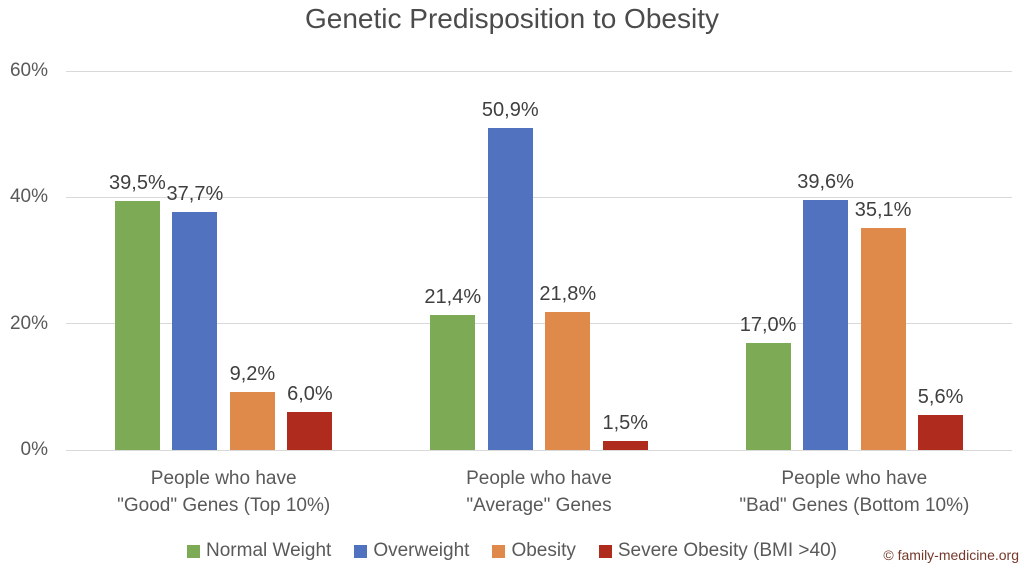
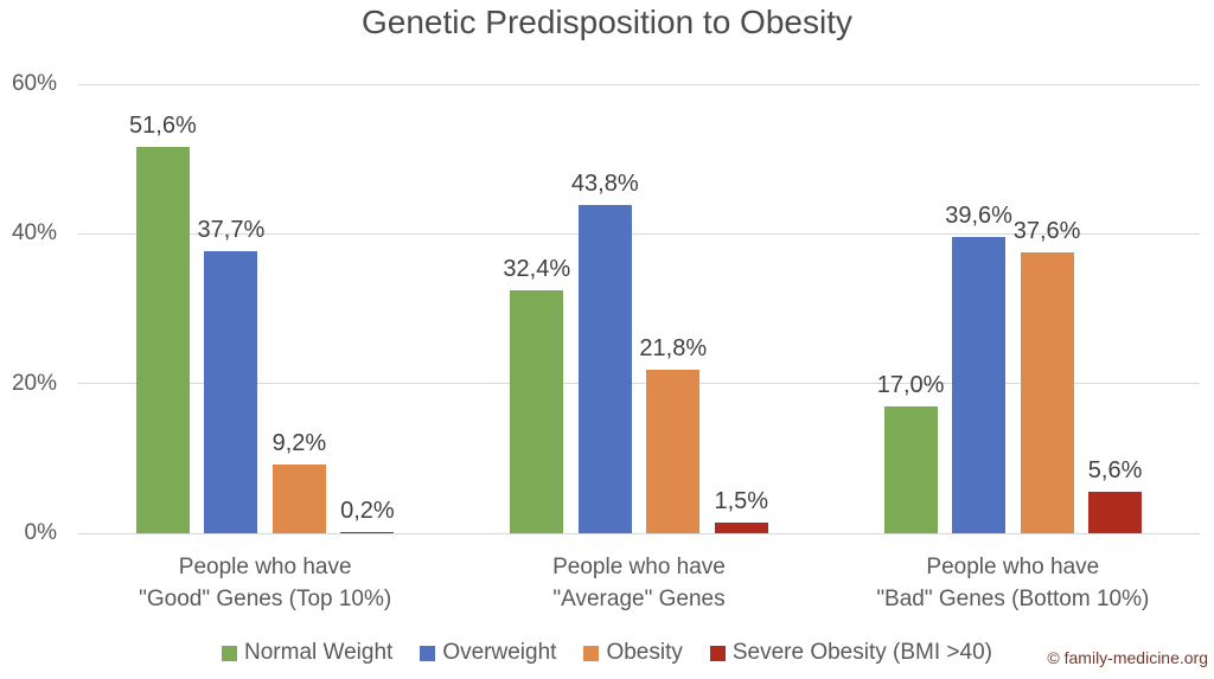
Normal Weight/People who have "Good" Genes (Top 10%): 39,5% -> 51,6%
Severe Obesity (BMI >40)/People who have "Good" Genes (Top 10%): 6,0% -> 0,2%
Normal Weight/People who have "Average" Genes: 21,4% -> 32,4%
Overweight/People who have "Average" Genes: 50,9% -> 43,8%
Obesity/People who have "Bad" Genes (Bottom 10%): 35,1% -> 37,6%
